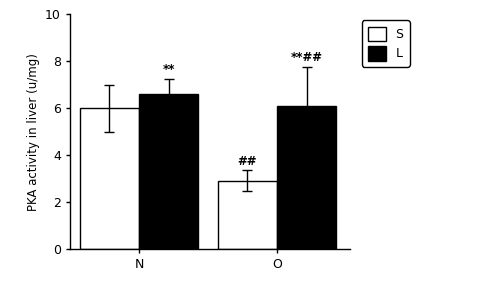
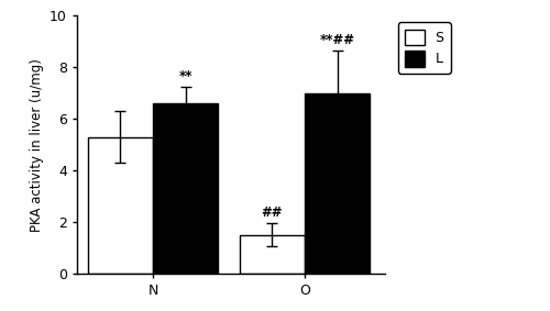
S/N: 6.0 -> 5.3
S/O: 2.9 -> 1.5
L/O: 6.1 -> 7.0
